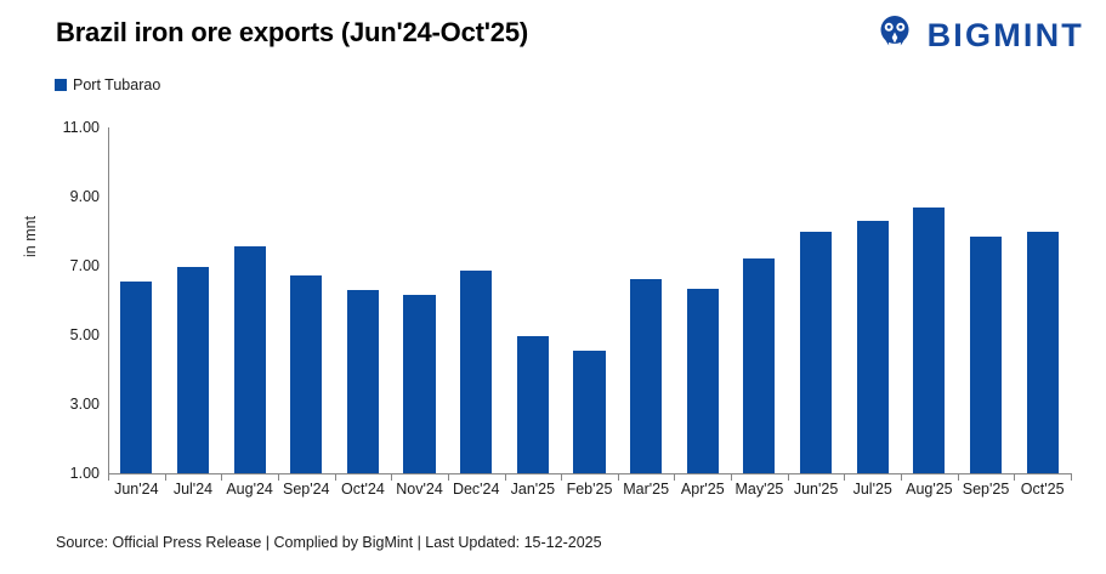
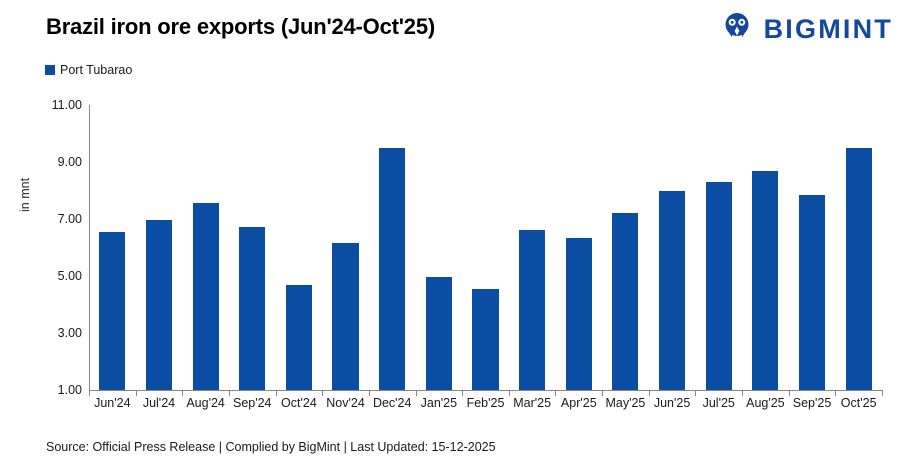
Oct'24: 6.3 -> 4.7
Dec'24: 6.8 -> 9.5
Oct'25: 8.0 -> 9.5
